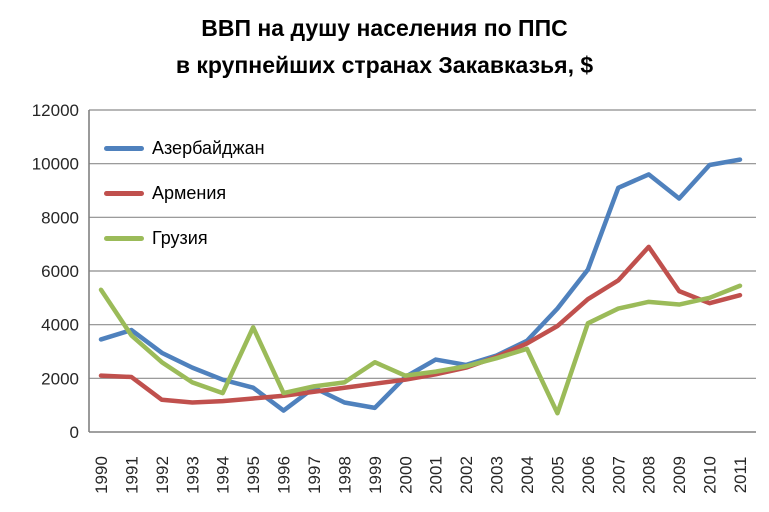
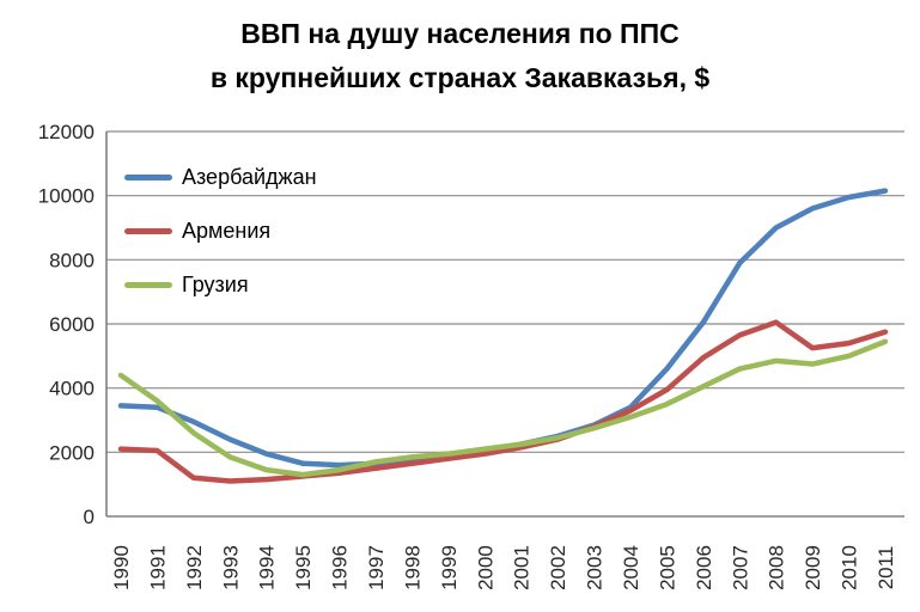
Грузия/1990: 5300 -> 4400
Азербайджан/1991: 3800 -> 3400
Грузия/1995: 3900 -> 1300
Азербайджан/1996: 800 -> 1600
Азербайджан/1998: 1100 -> 1800
Азербайджан/1999: 900 -> 1900
Грузия/1999: 2600 -> 2000
Азербайджан/2001: 2700 -> 2200
Грузия/2005: 700 -> 3500
Азербайджан/2007: 9100 -> 7900
Азербайджан/2008: 9600 -> 9000
Армения/2008: 6900 -> 6000
Азербайджан/2009: 8700 -> 9600
Армения/2010: 4800 -> 5400
Армения/2011: 5100 -> 5800
